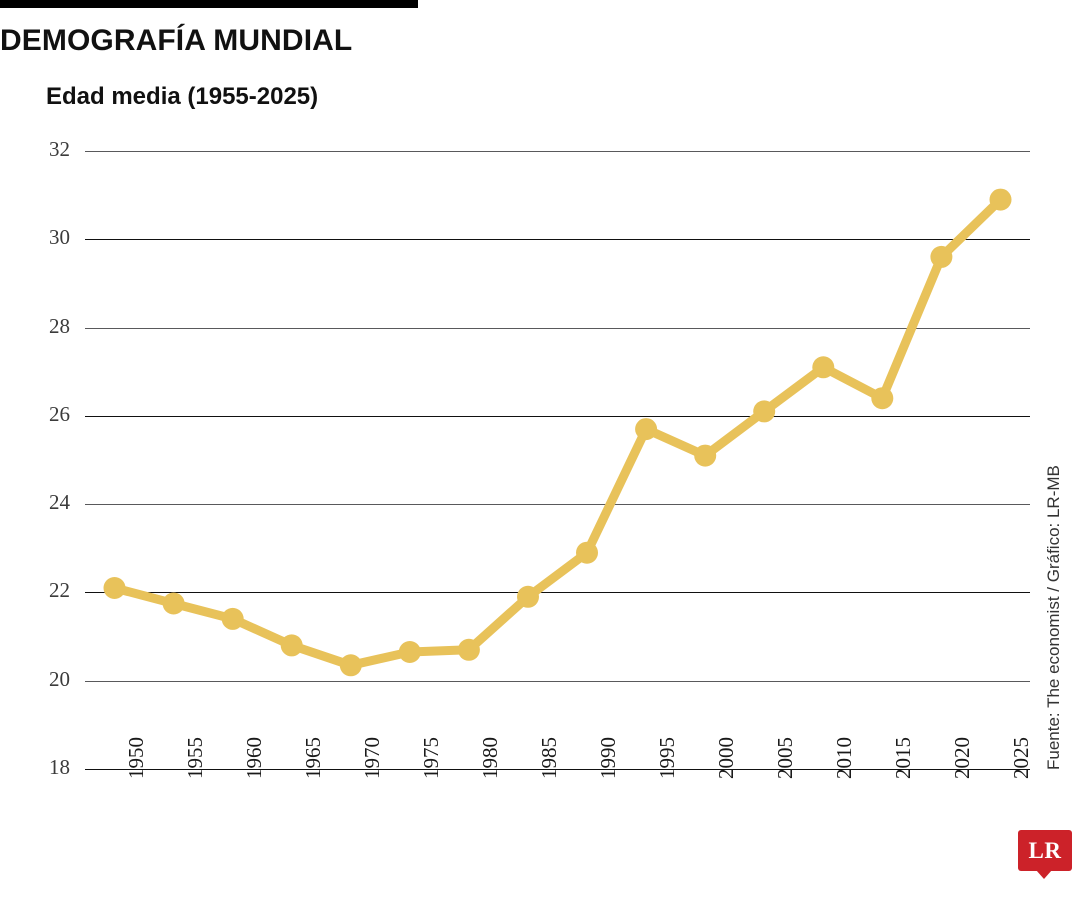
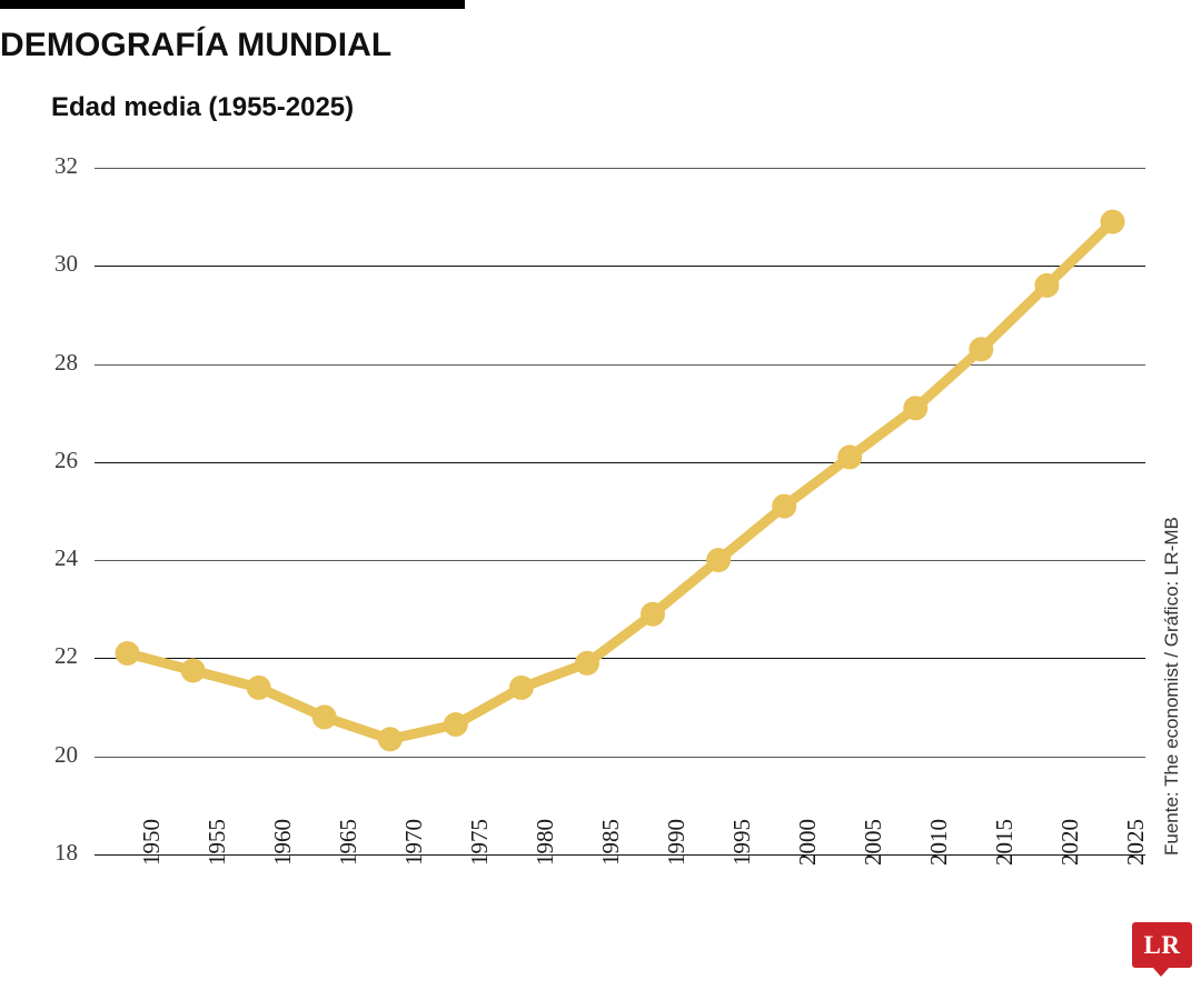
1980: 20.7 -> 21.4
1995: 25.7 -> 24.0
2015: 26.4 -> 28.3
